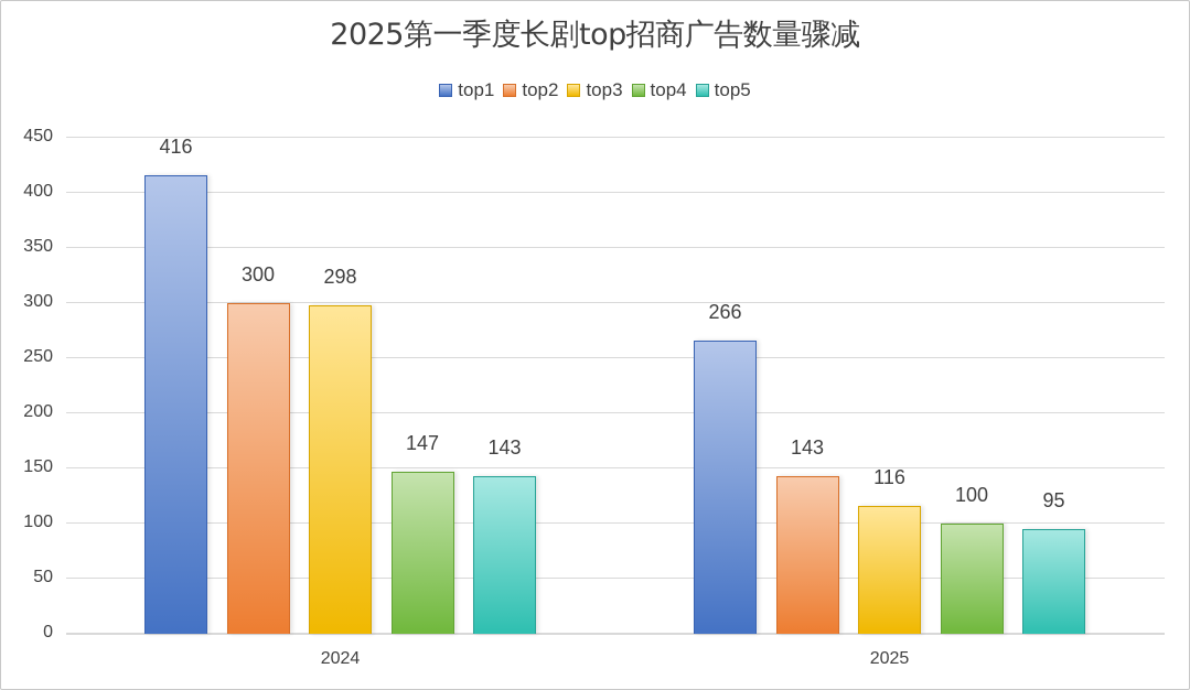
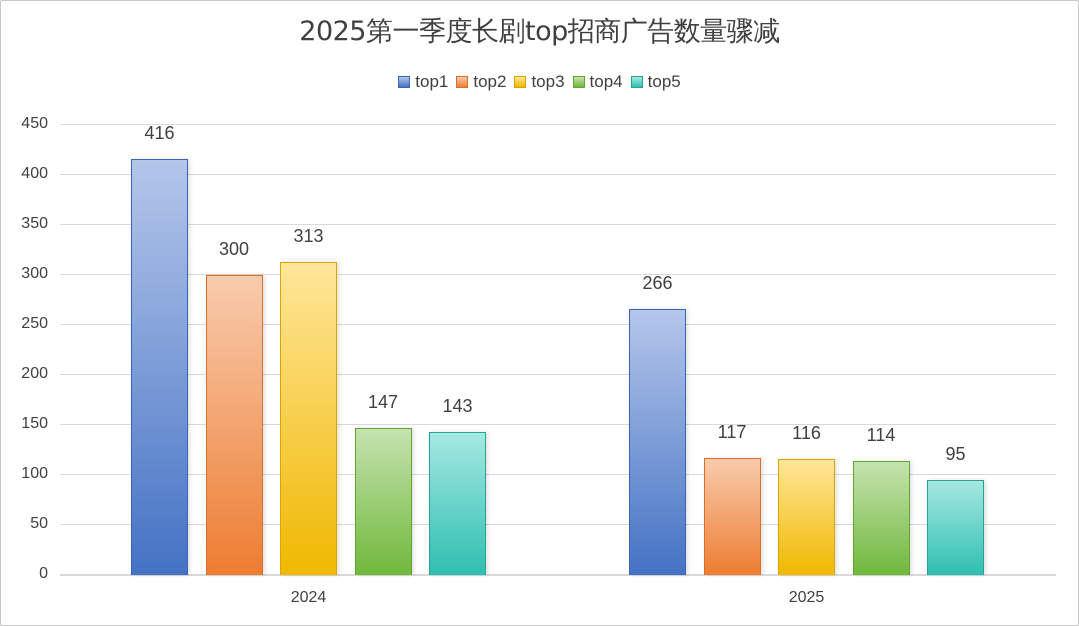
top3/2024: 298 -> 313
top2/2025: 143 -> 117
top4/2025: 100 -> 114
